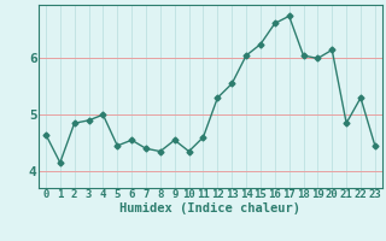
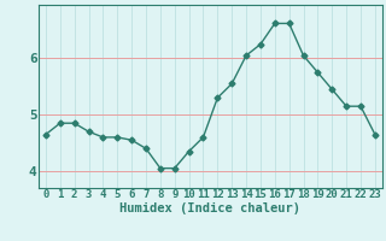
1: 4.15 -> 4.85
3: 4.90 -> 4.70
4: 5.00 -> 4.60
5: 4.45 -> 4.60
8: 4.35 -> 4.05
9: 4.55 -> 4.05
17: 6.75 -> 6.62
19: 6.00 -> 5.75
20: 6.15 -> 5.45
21: 4.85 -> 5.15
22: 5.30 -> 5.15
23: 4.45 -> 4.65
